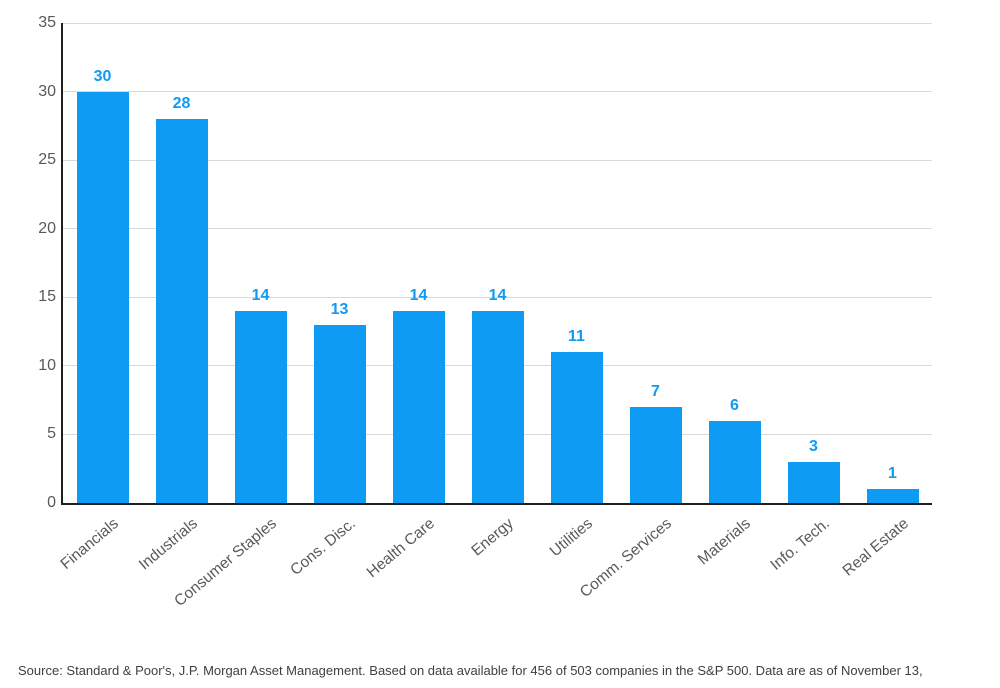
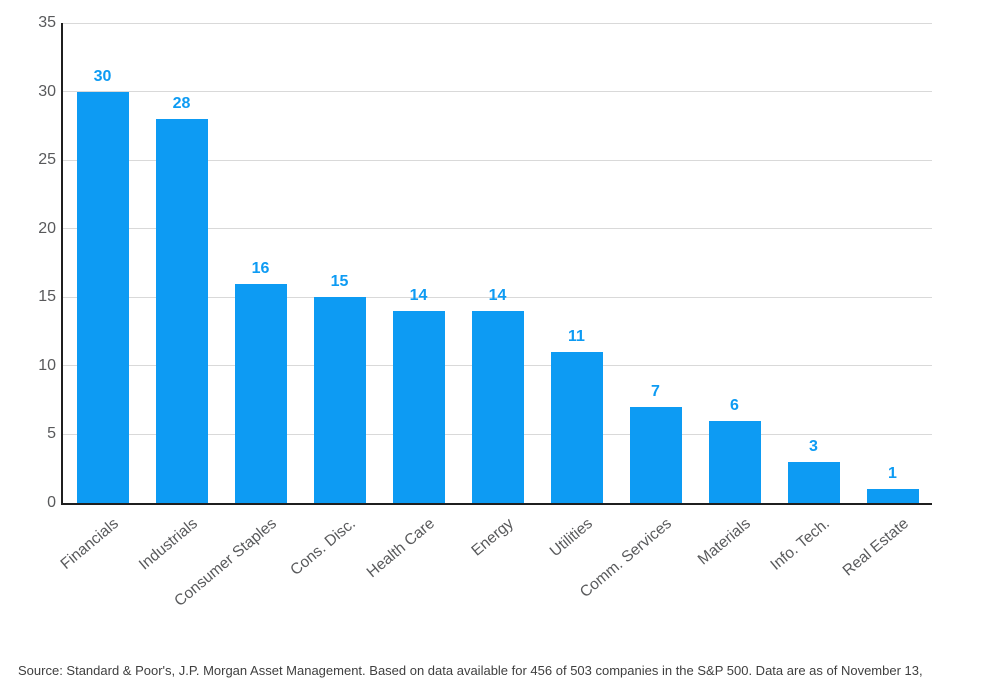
Consumer Staples: 14 -> 16
Cons. Disc.: 13 -> 15
